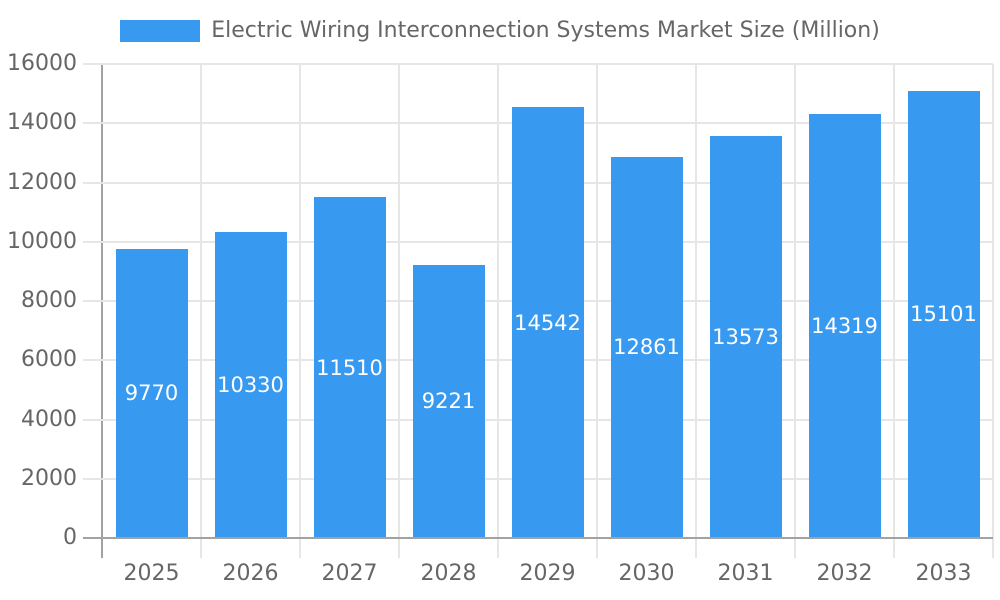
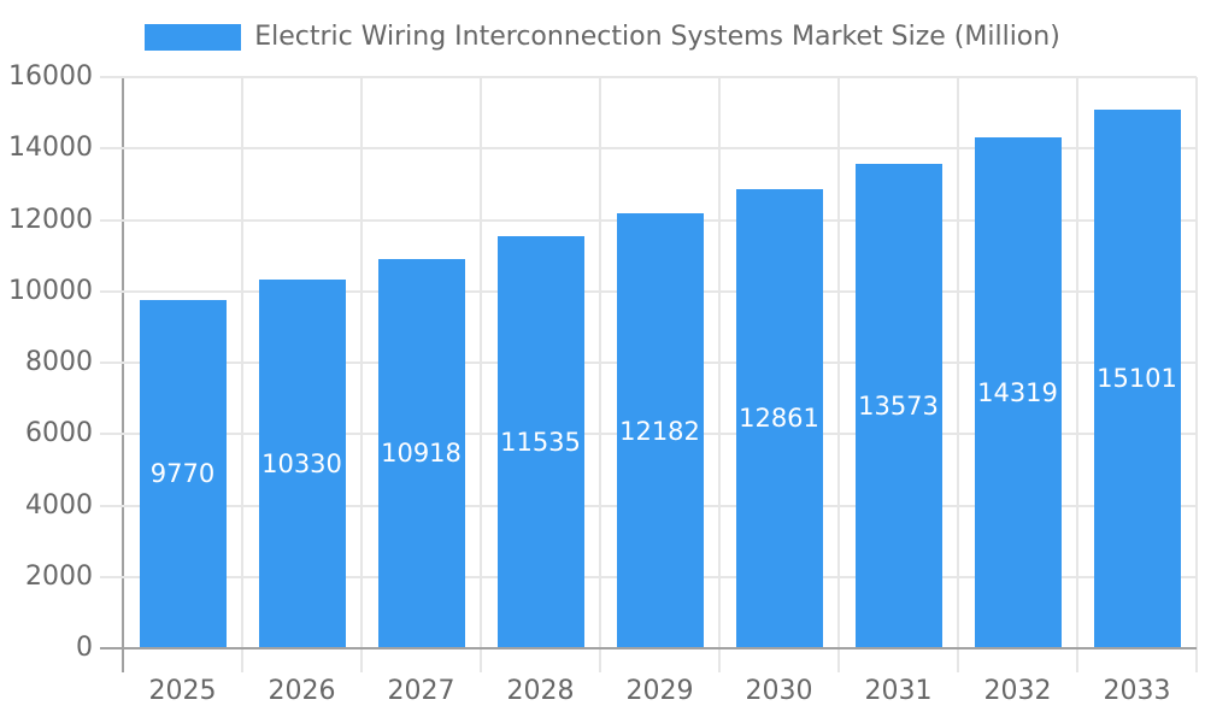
2027: 11510 -> 10918
2028: 9221 -> 11535
2029: 14542 -> 12182
